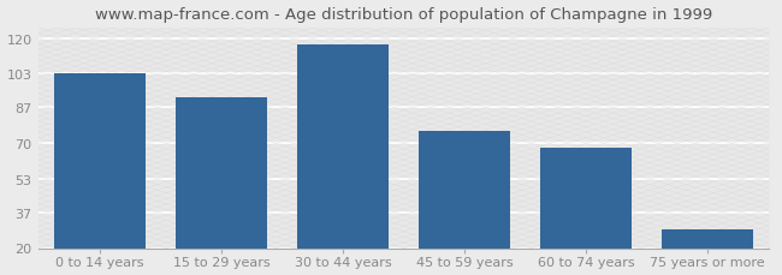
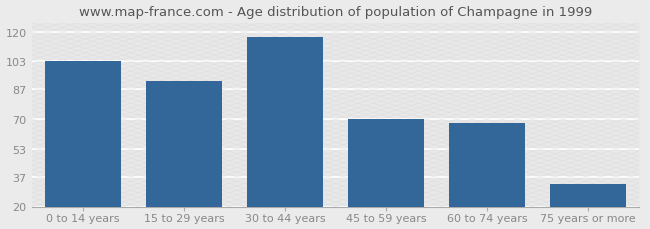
45 to 59 years: 76 -> 70
75 years or more: 29 -> 33
